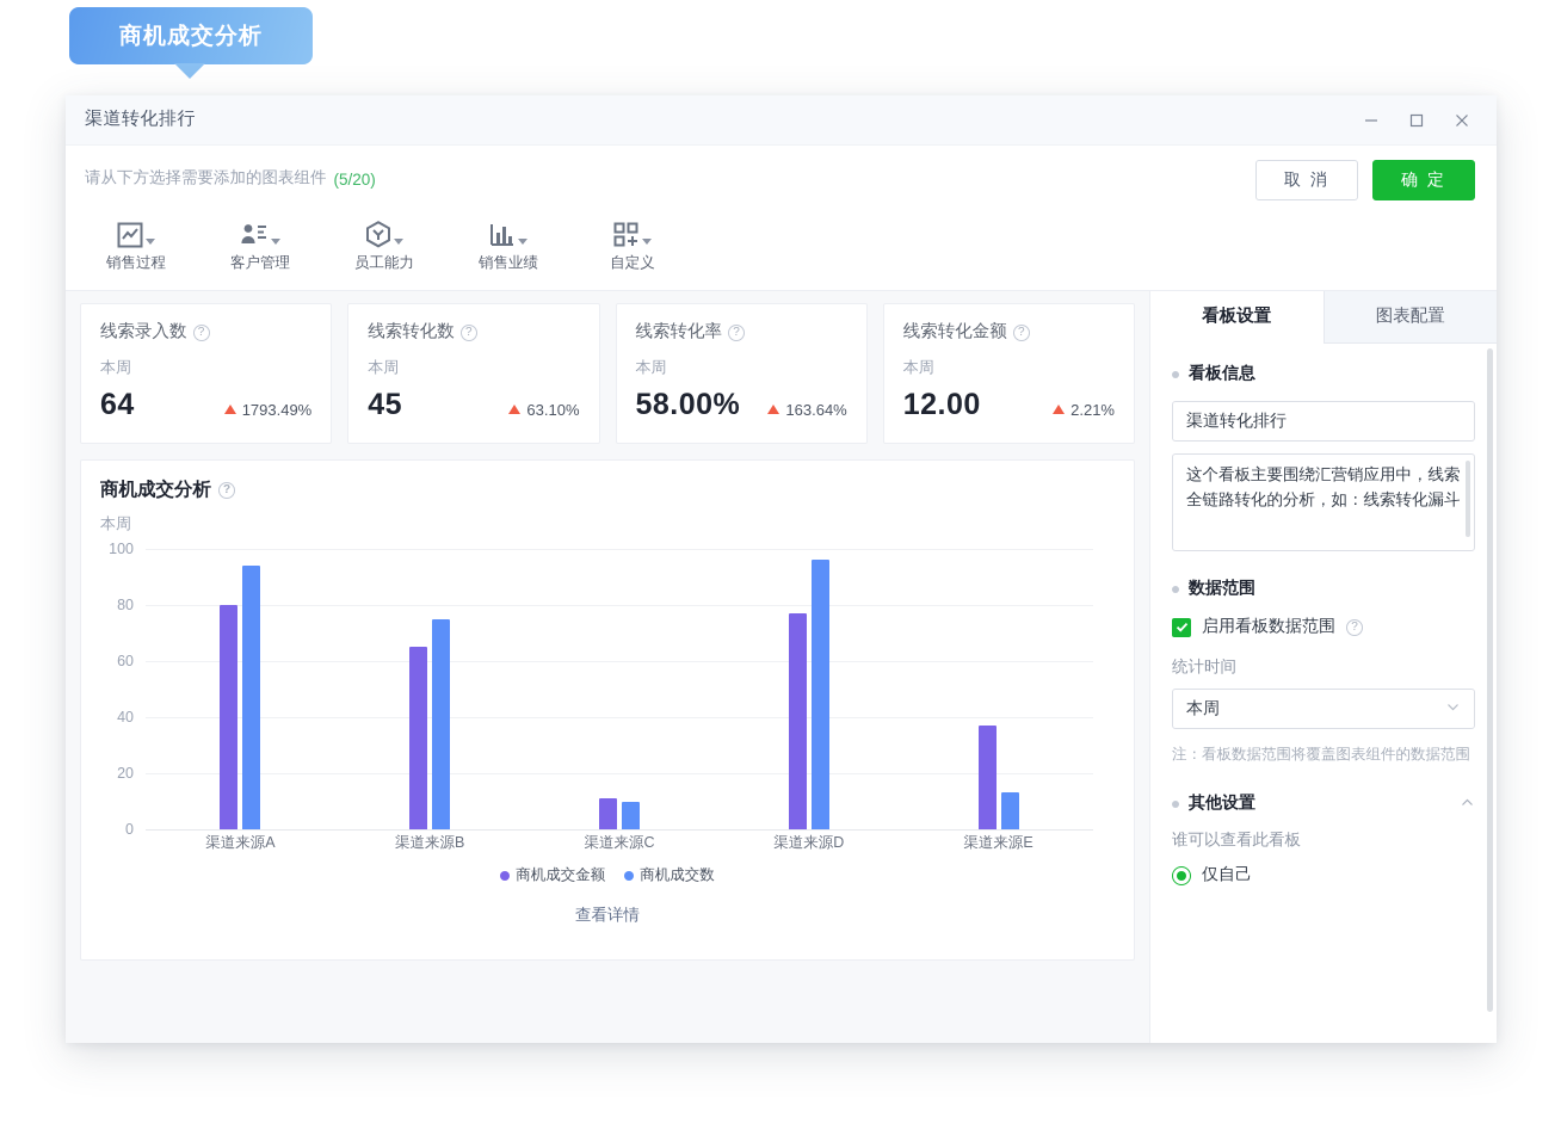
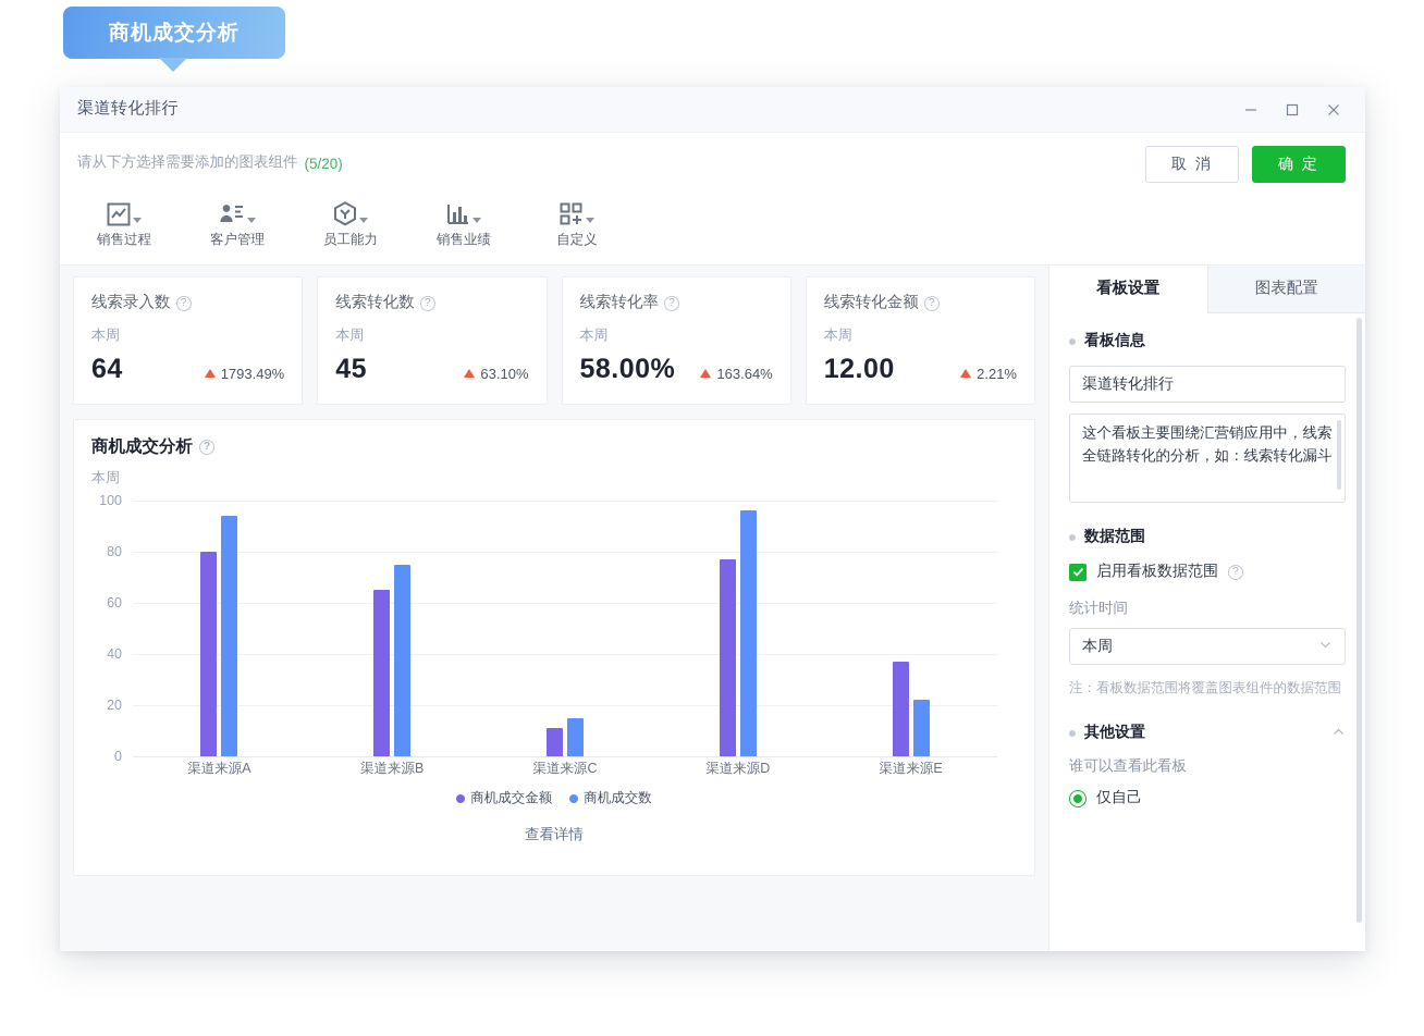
商机成交数/渠道来源C: 10 -> 15
商机成交数/渠道来源E: 13 -> 22
